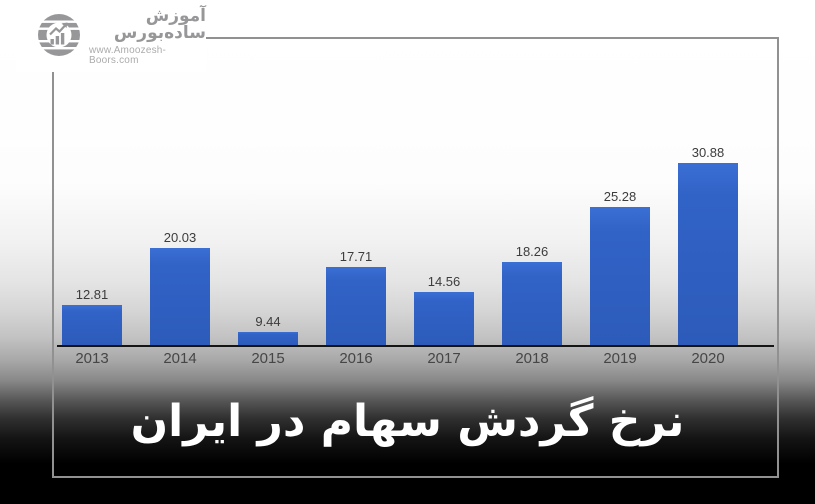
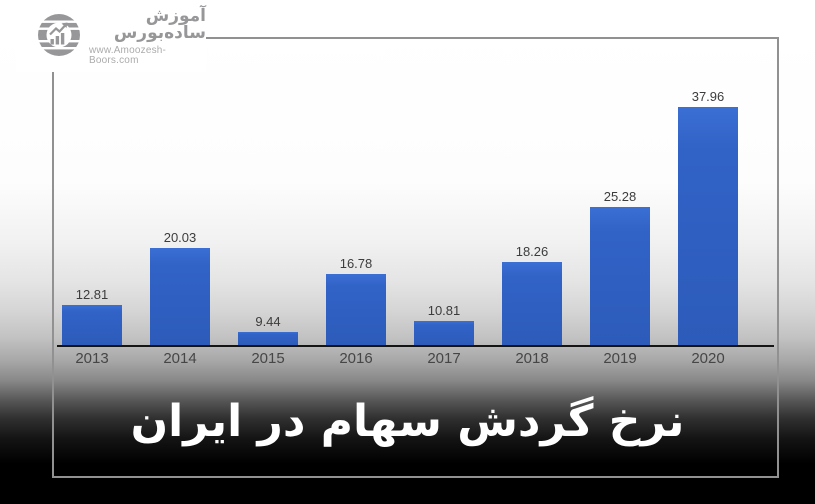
2016: 17.71 -> 16.78
2017: 14.56 -> 10.81
2020: 30.88 -> 37.96
